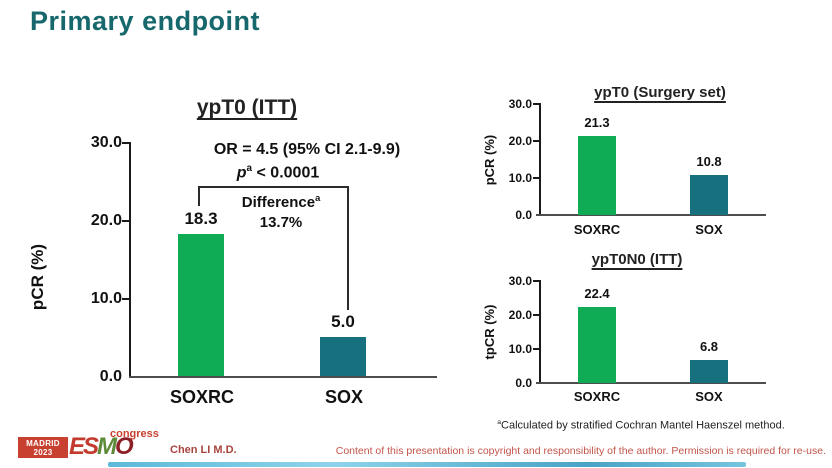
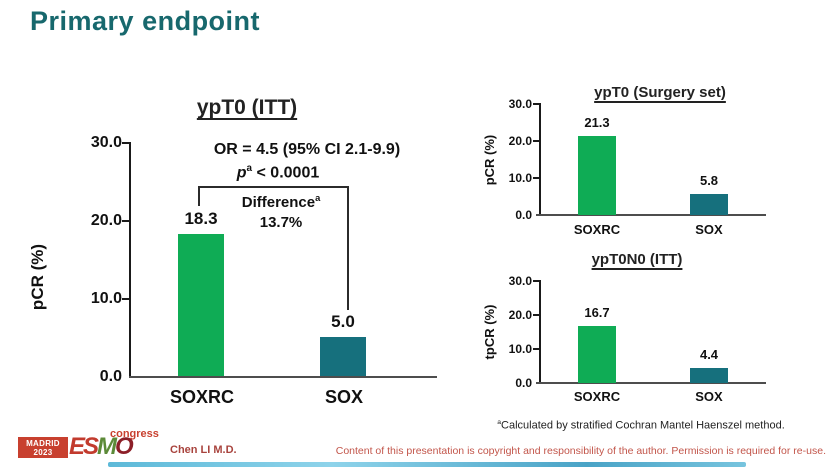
ypT0 (Surgery set)/SOX: 10.8 -> 5.8
ypT0N0 (ITT)/SOXRC: 22.4 -> 16.7
ypT0N0 (ITT)/SOX: 6.8 -> 4.4
